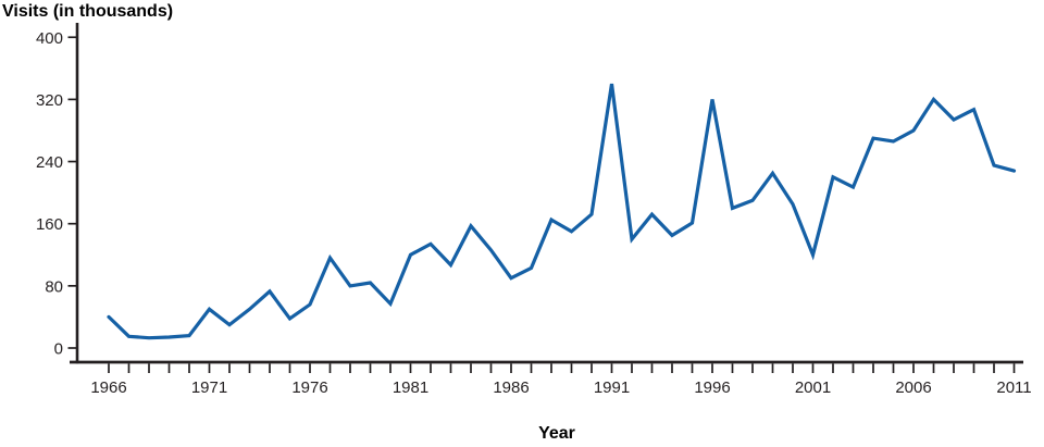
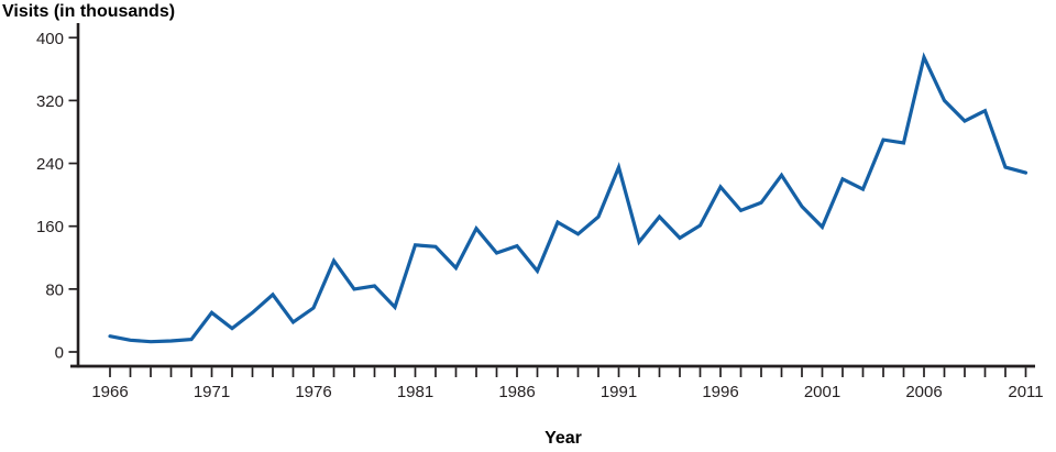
1966: 40 -> 20
1981: 120 -> 140
1986: 90 -> 140
1991: 340 -> 240
1996: 320 -> 210
2001: 120 -> 160
2006: 280 -> 380
